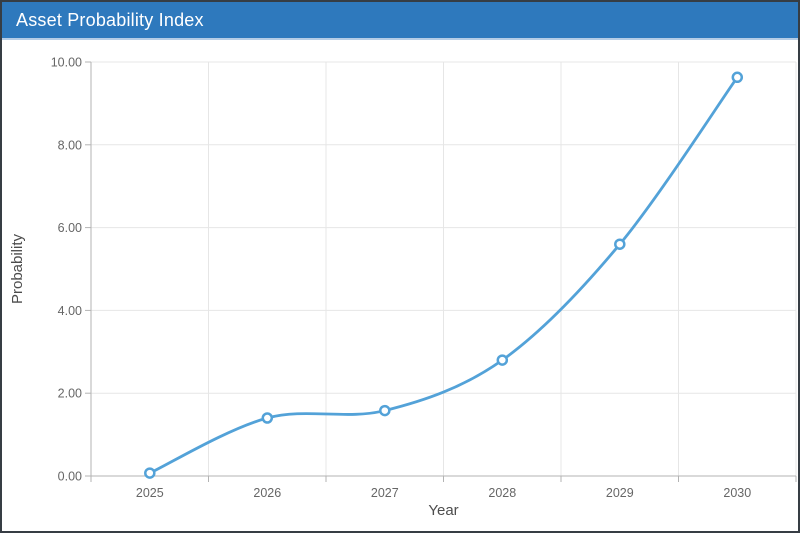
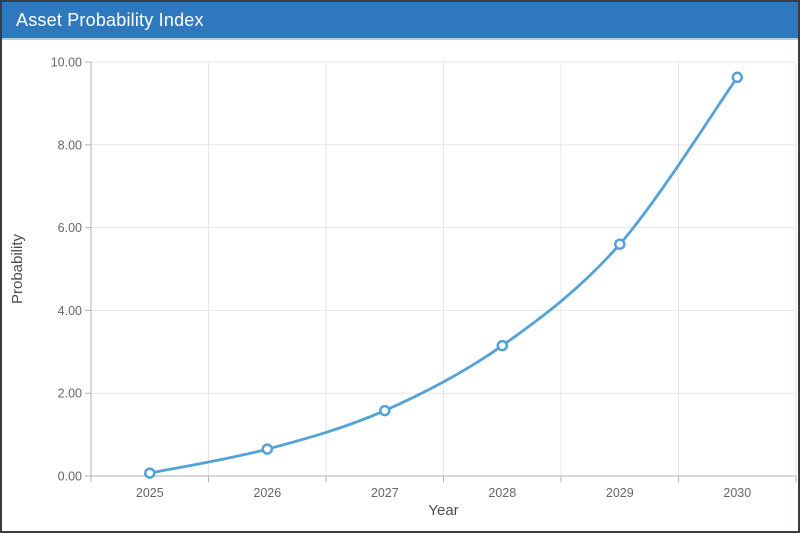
2026: 1.4 -> 0.7
2028: 2.8 -> 3.1
